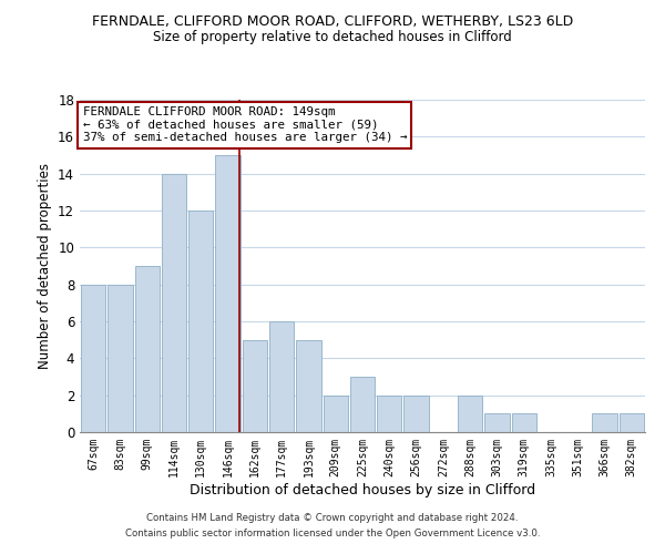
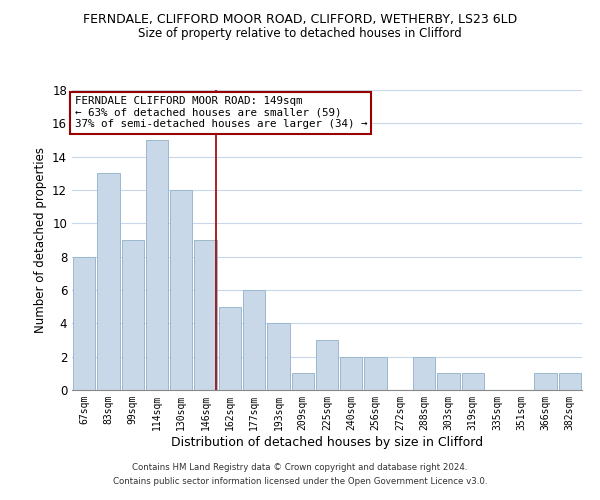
83sqm: 8 -> 13
114sqm: 14 -> 15
146sqm: 15 -> 9
193sqm: 5 -> 4
209sqm: 2 -> 1
